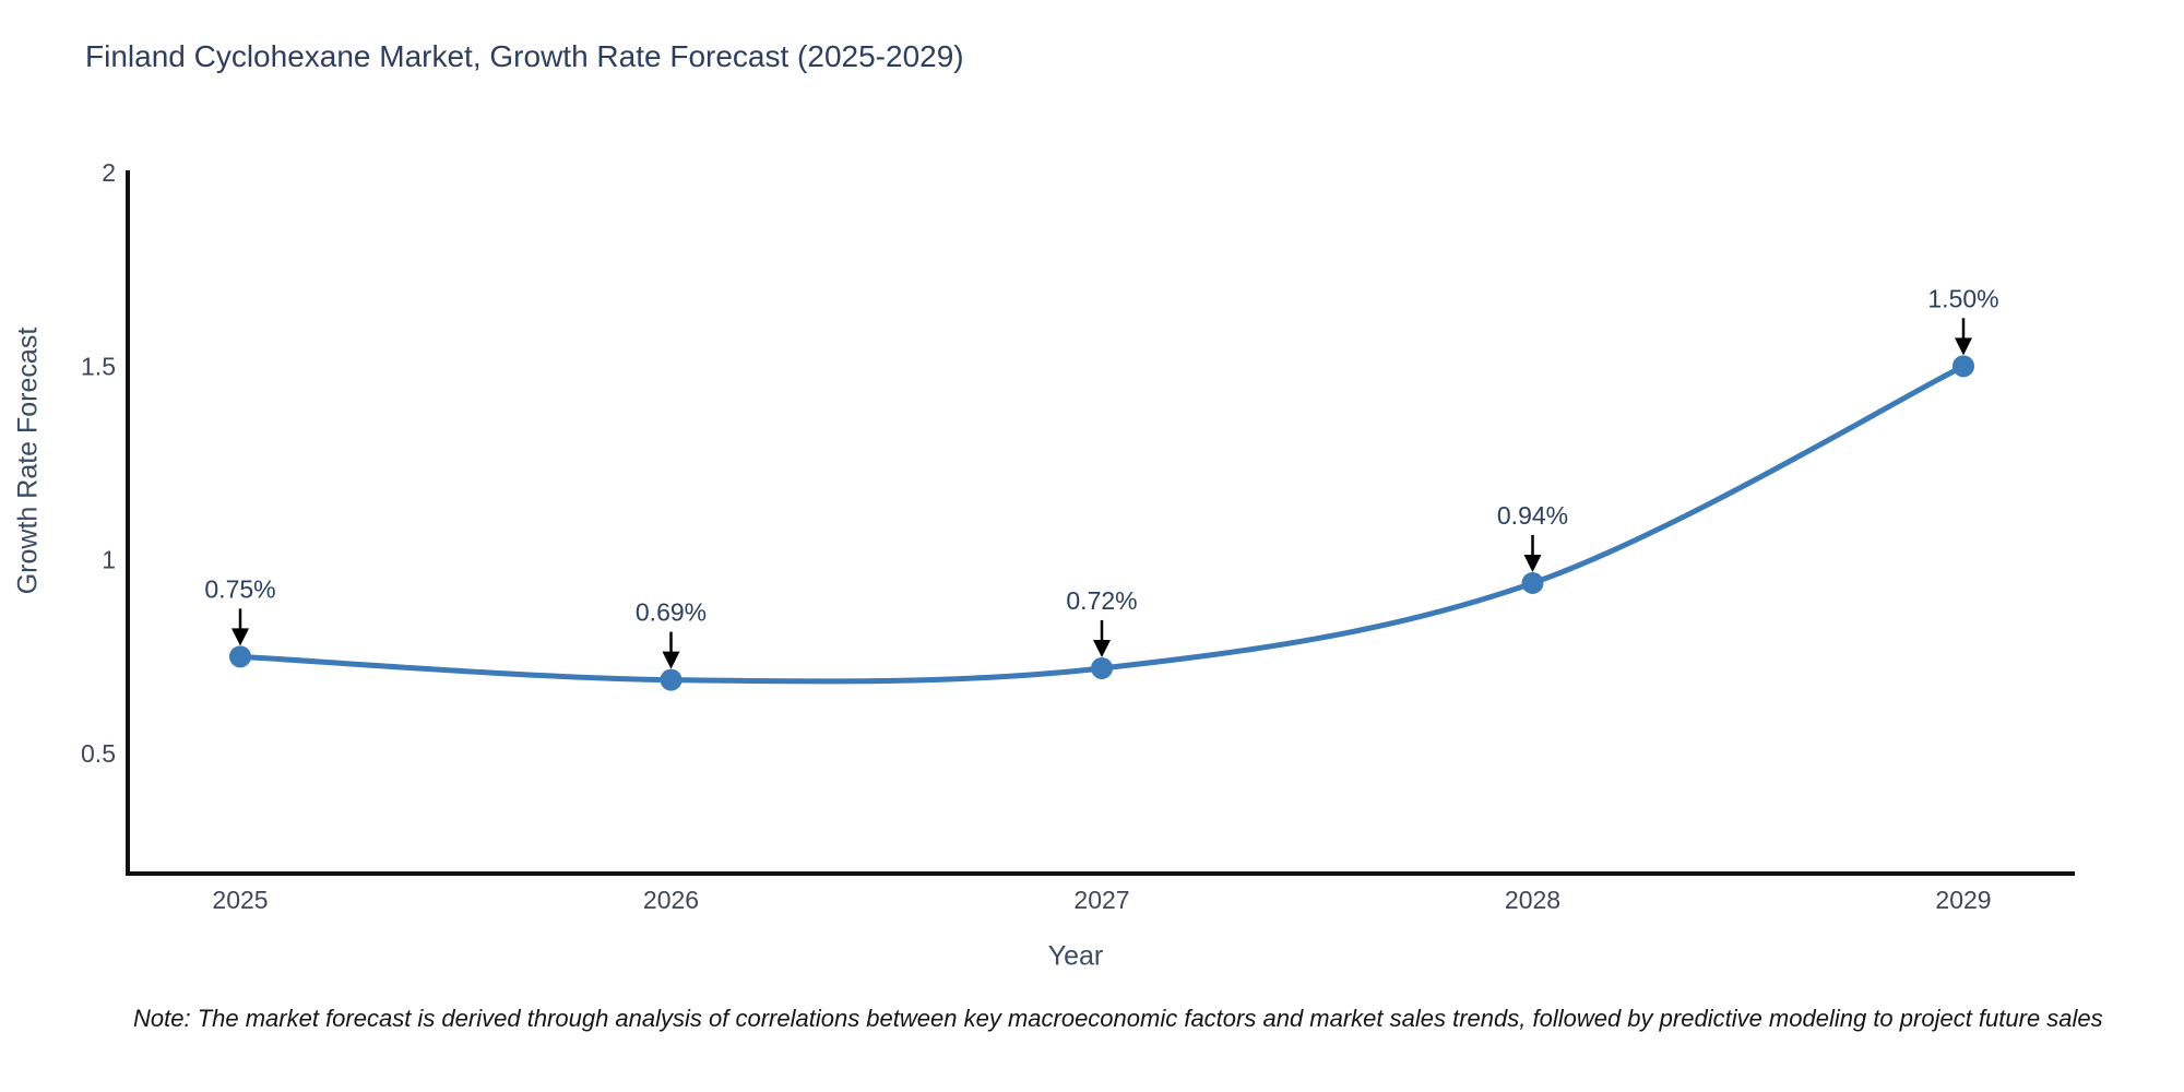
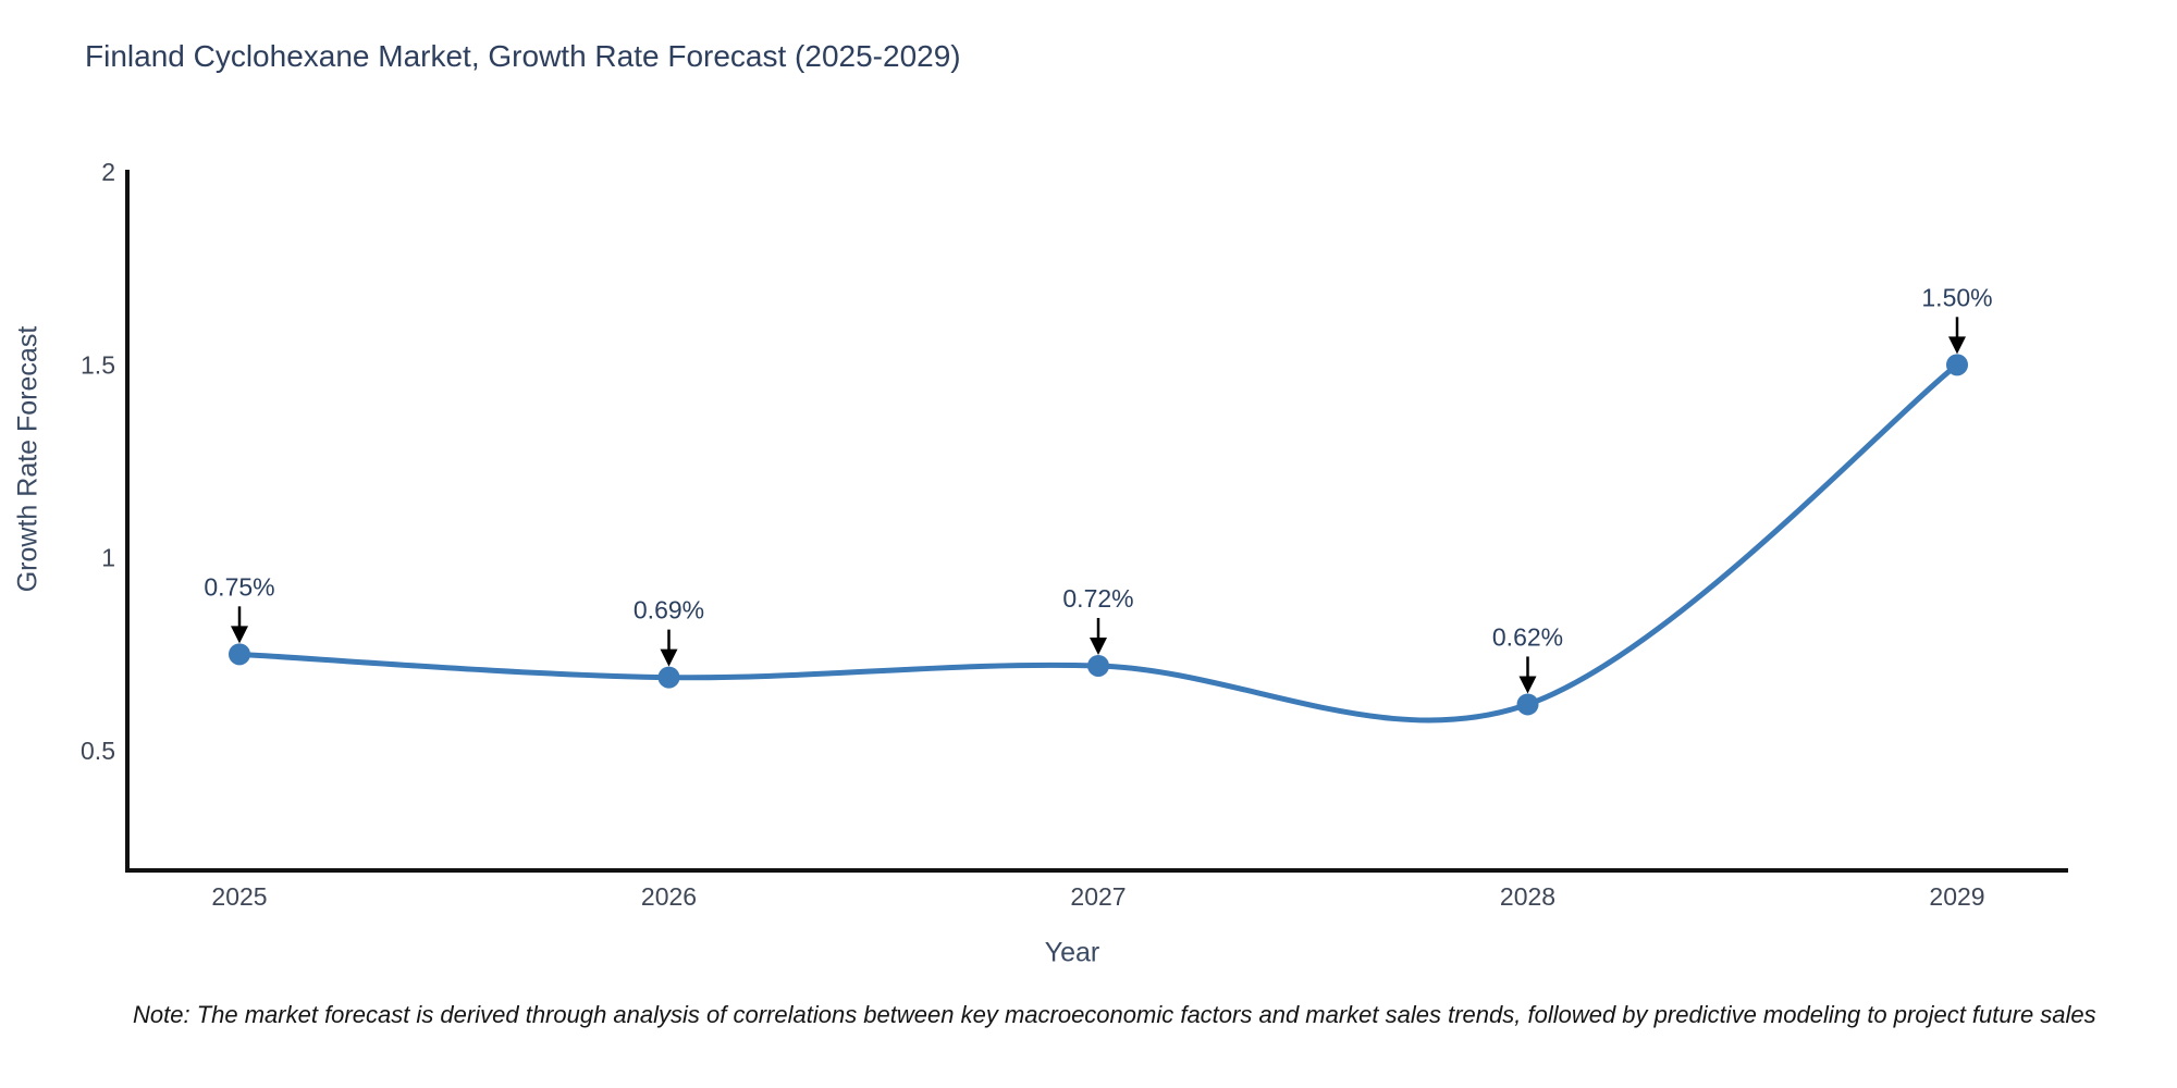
2028: 0.94% -> 0.62%
